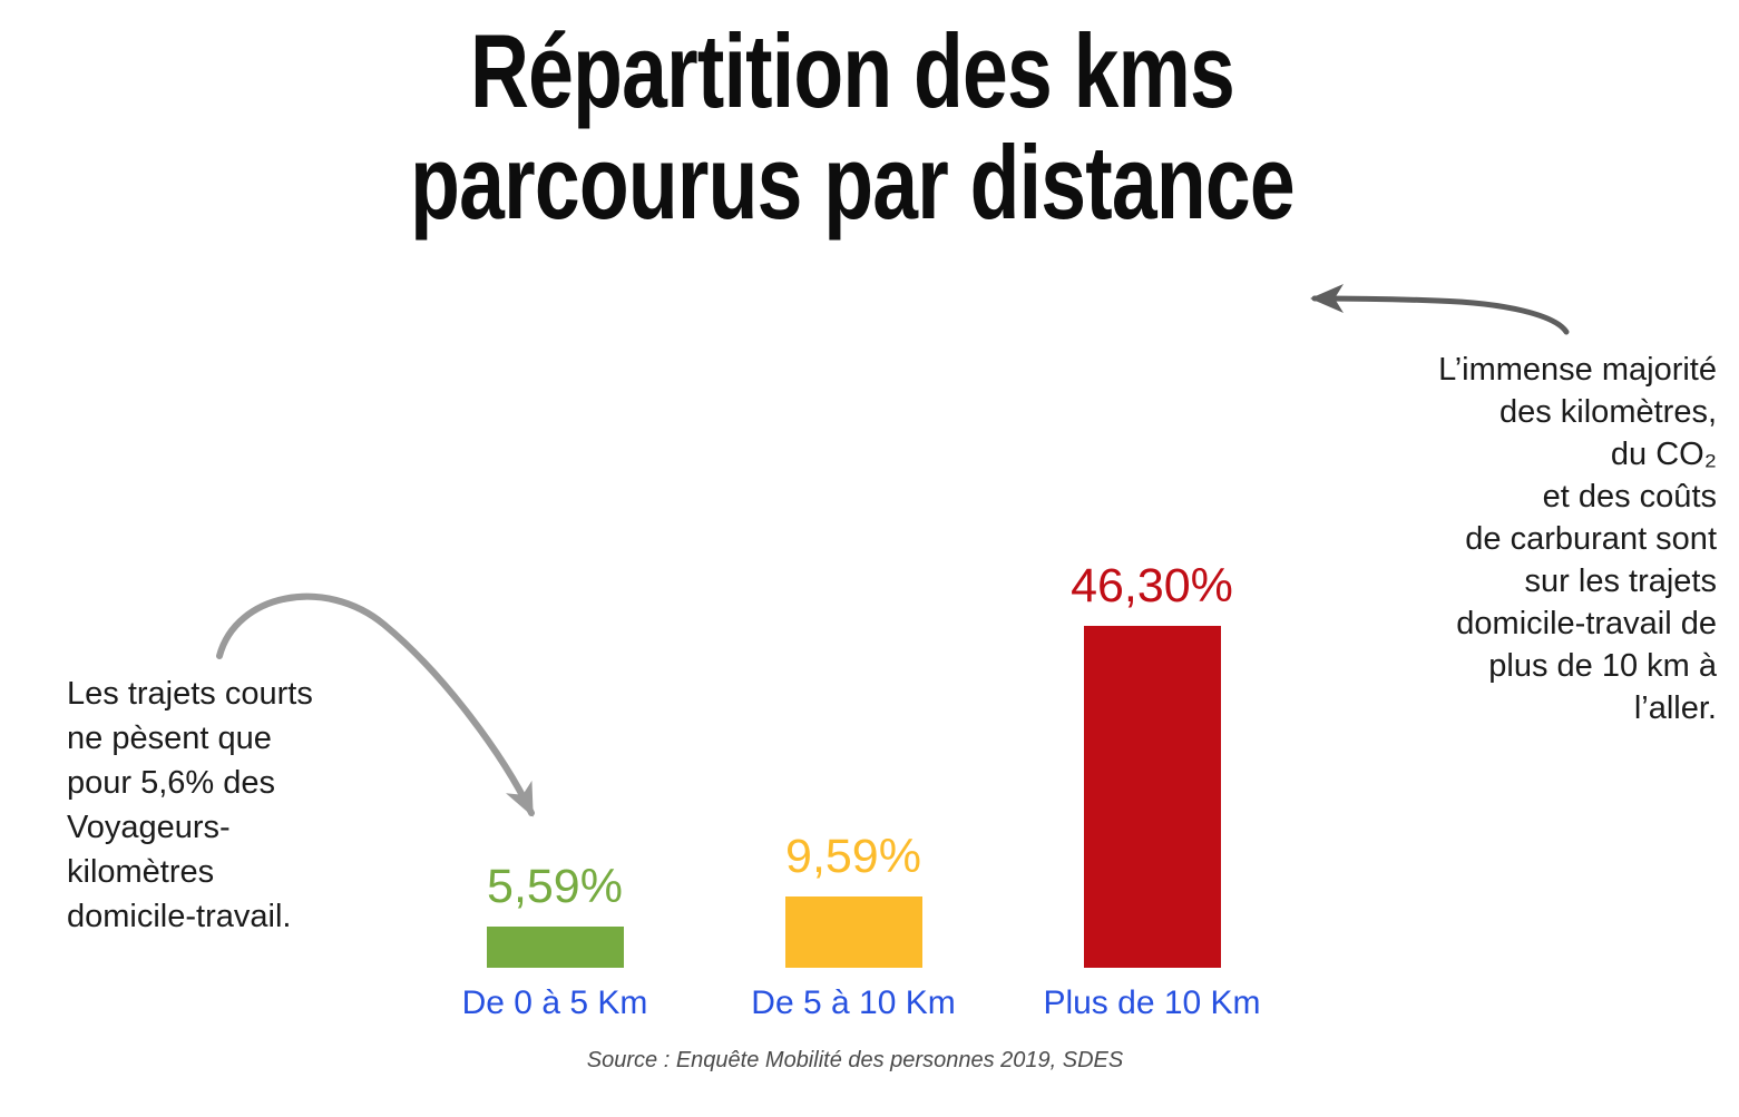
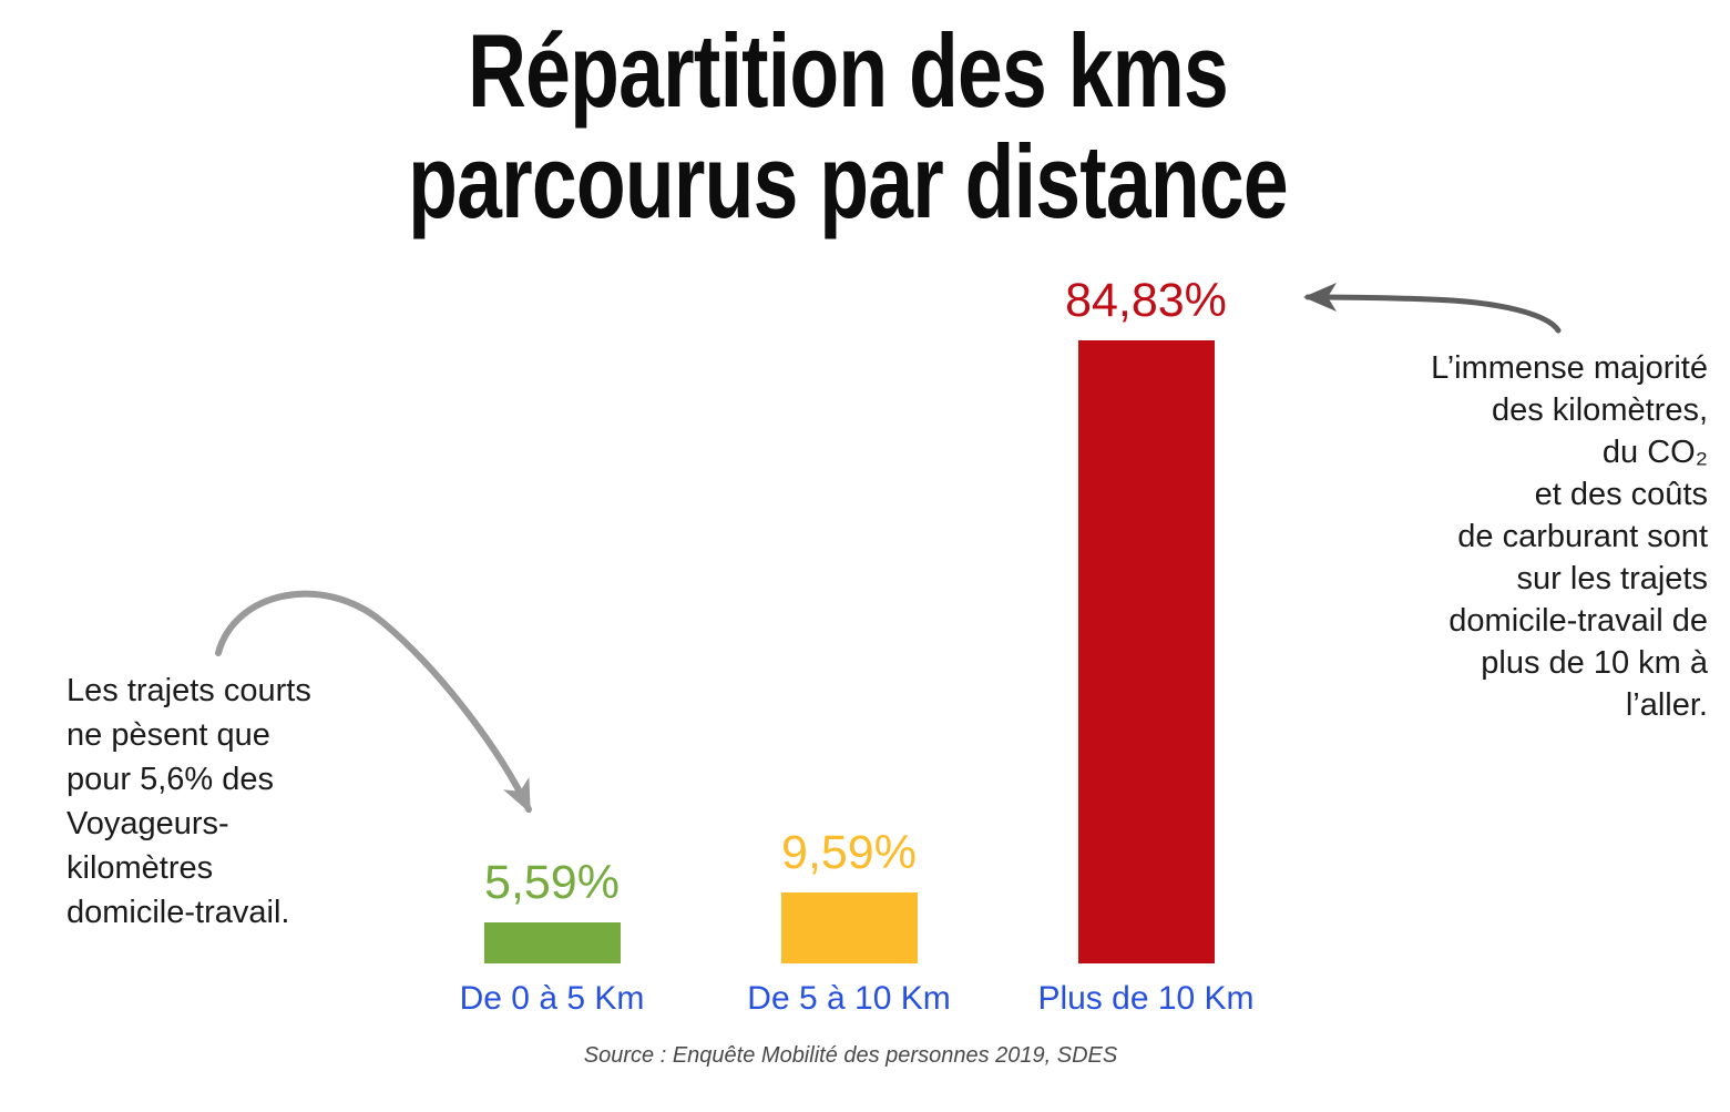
Plus de 10 Km: 46,30% -> 84,83%
